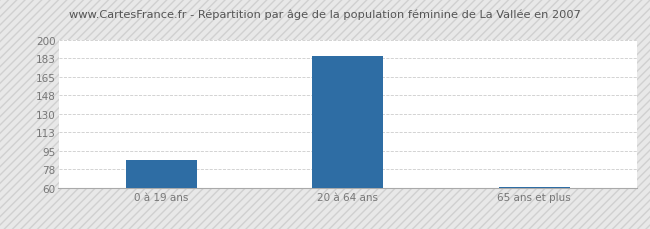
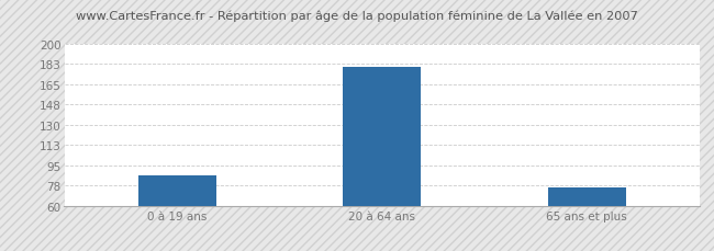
20 à 64 ans: 185 -> 180
65 ans et plus: 61 -> 76
